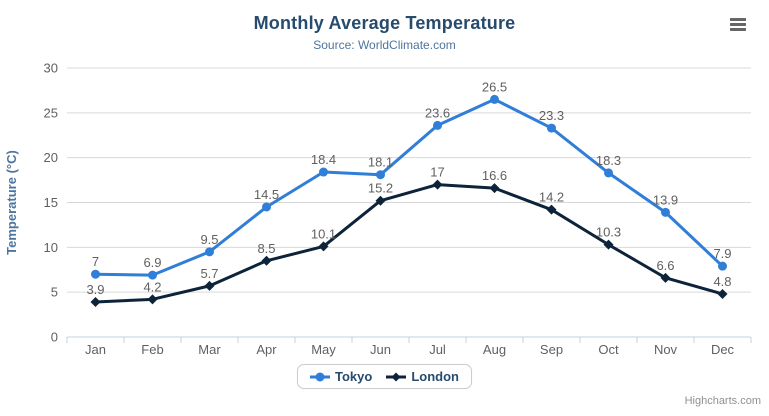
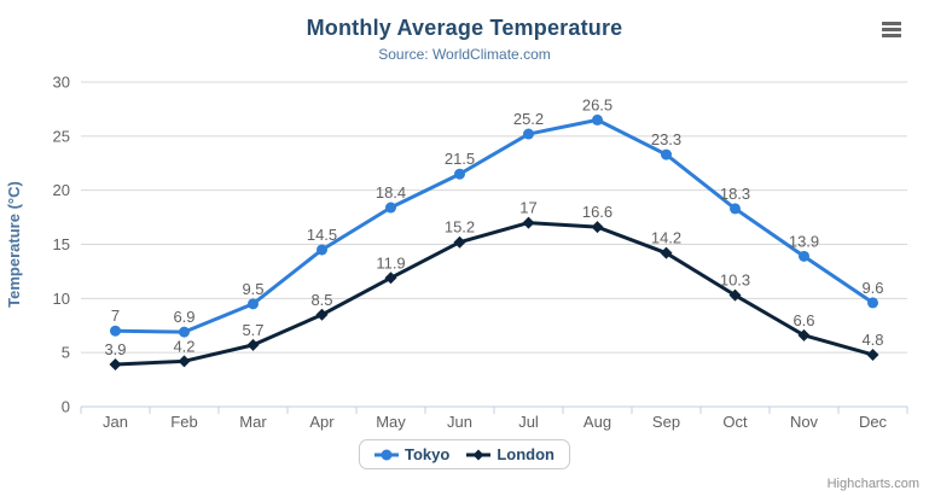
London/May: 10.1 -> 11.9
Tokyo/Jun: 18.1 -> 21.5
Tokyo/Jul: 23.6 -> 25.2
Tokyo/Dec: 7.9 -> 9.6
